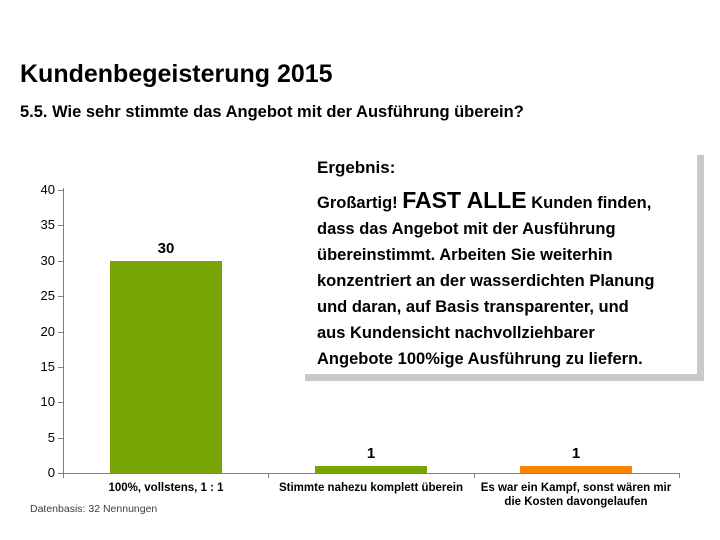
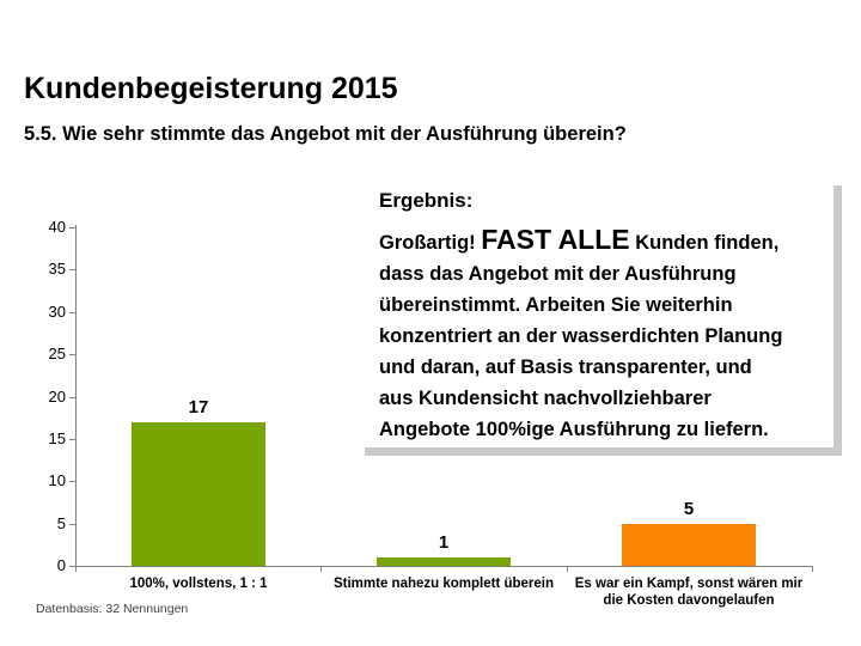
100%, vollstens, 1 : 1: 30 -> 17
Es war ein Kampf, sonst wären mir die Kosten davongelaufen: 1 -> 5
